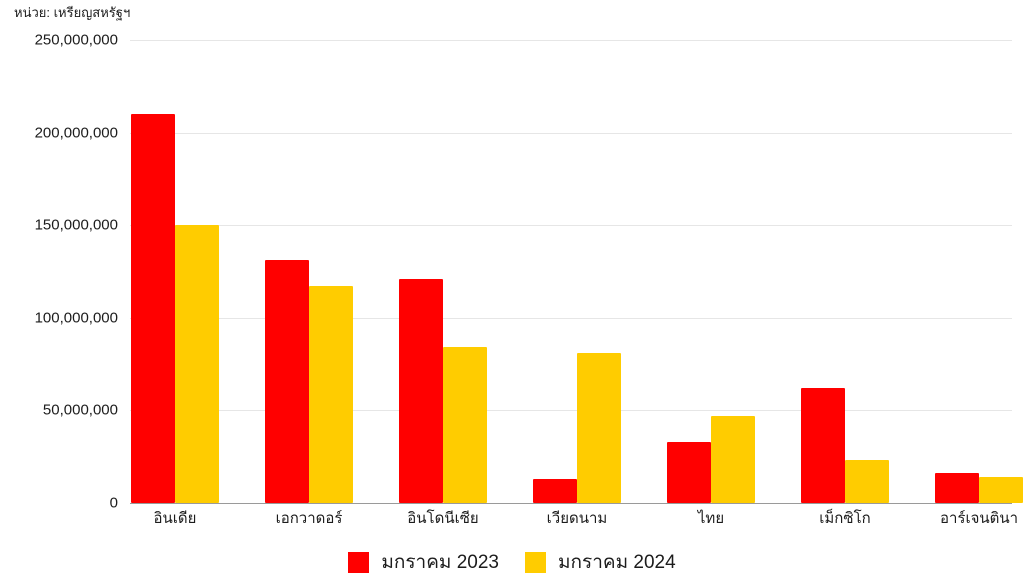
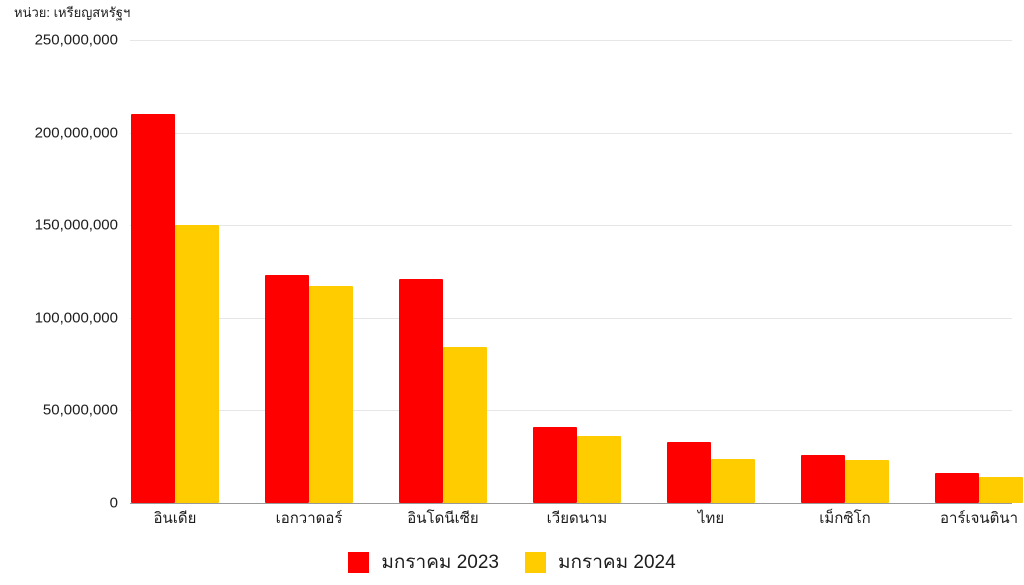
มกราคม 2023/เอกวาดอร์: 131000000 -> 123000000
มกราคม 2023/เวียดนาม: 13000000 -> 41000000
มกราคม 2024/เวียดนาม: 81000000 -> 36000000
มกราคม 2024/ไทย: 47000000 -> 24000000
มกราคม 2023/เม็กซิโก: 62000000 -> 26000000
